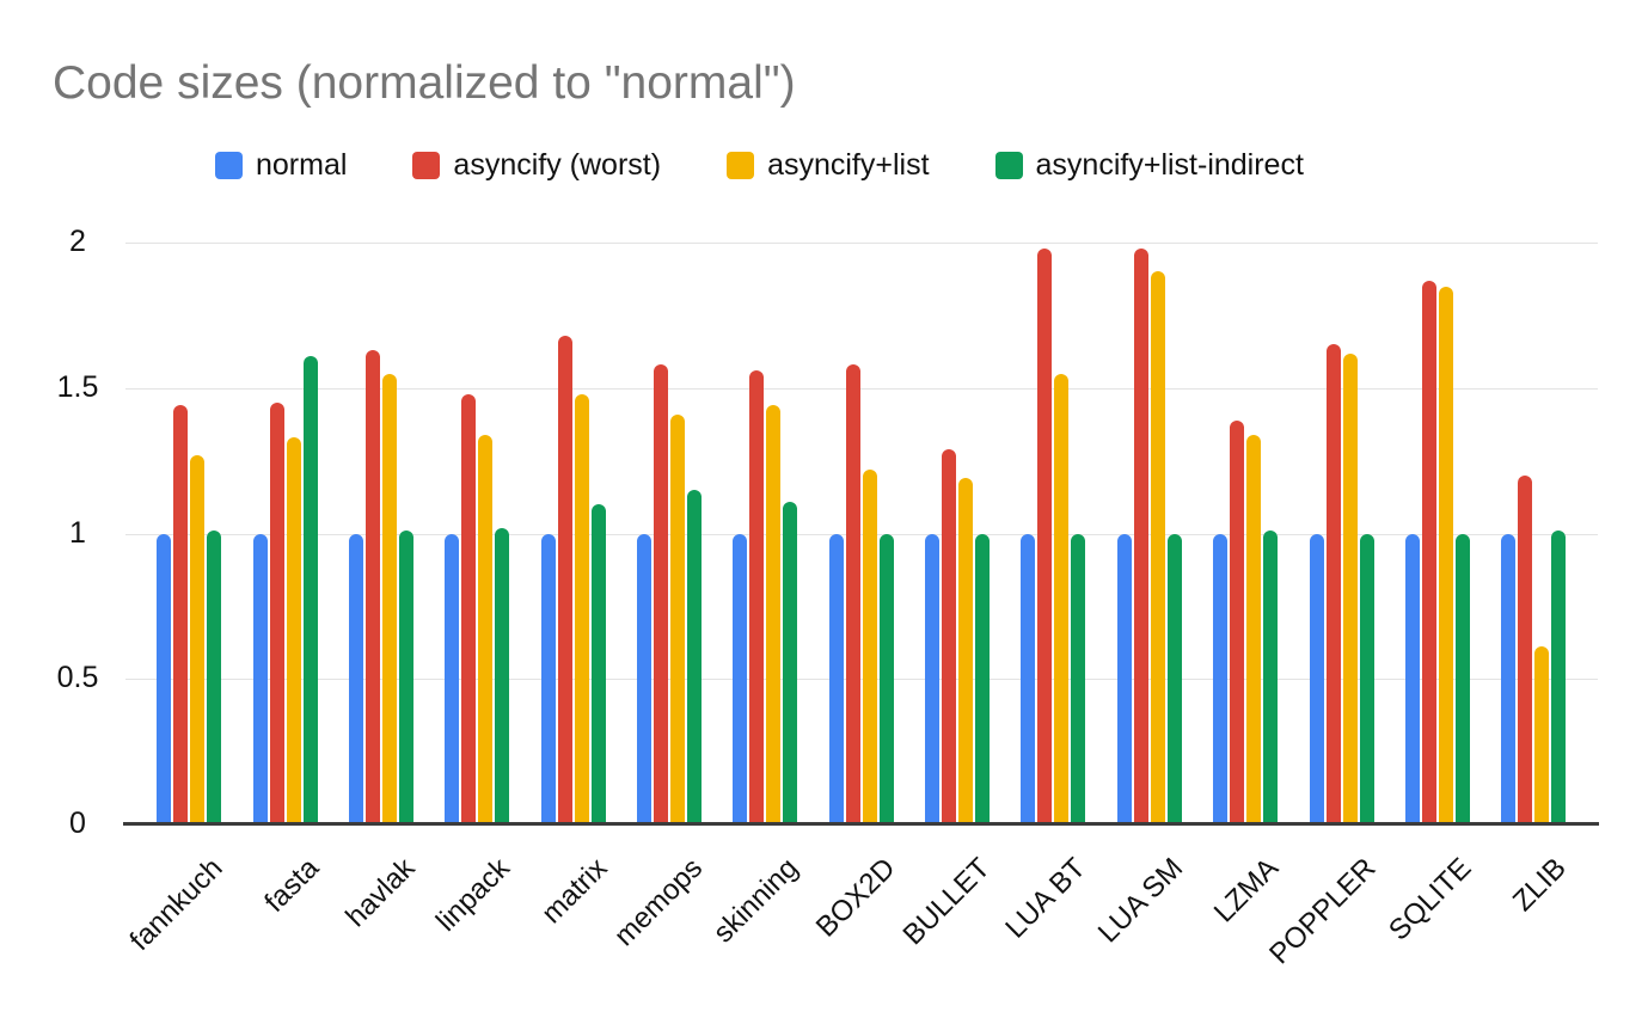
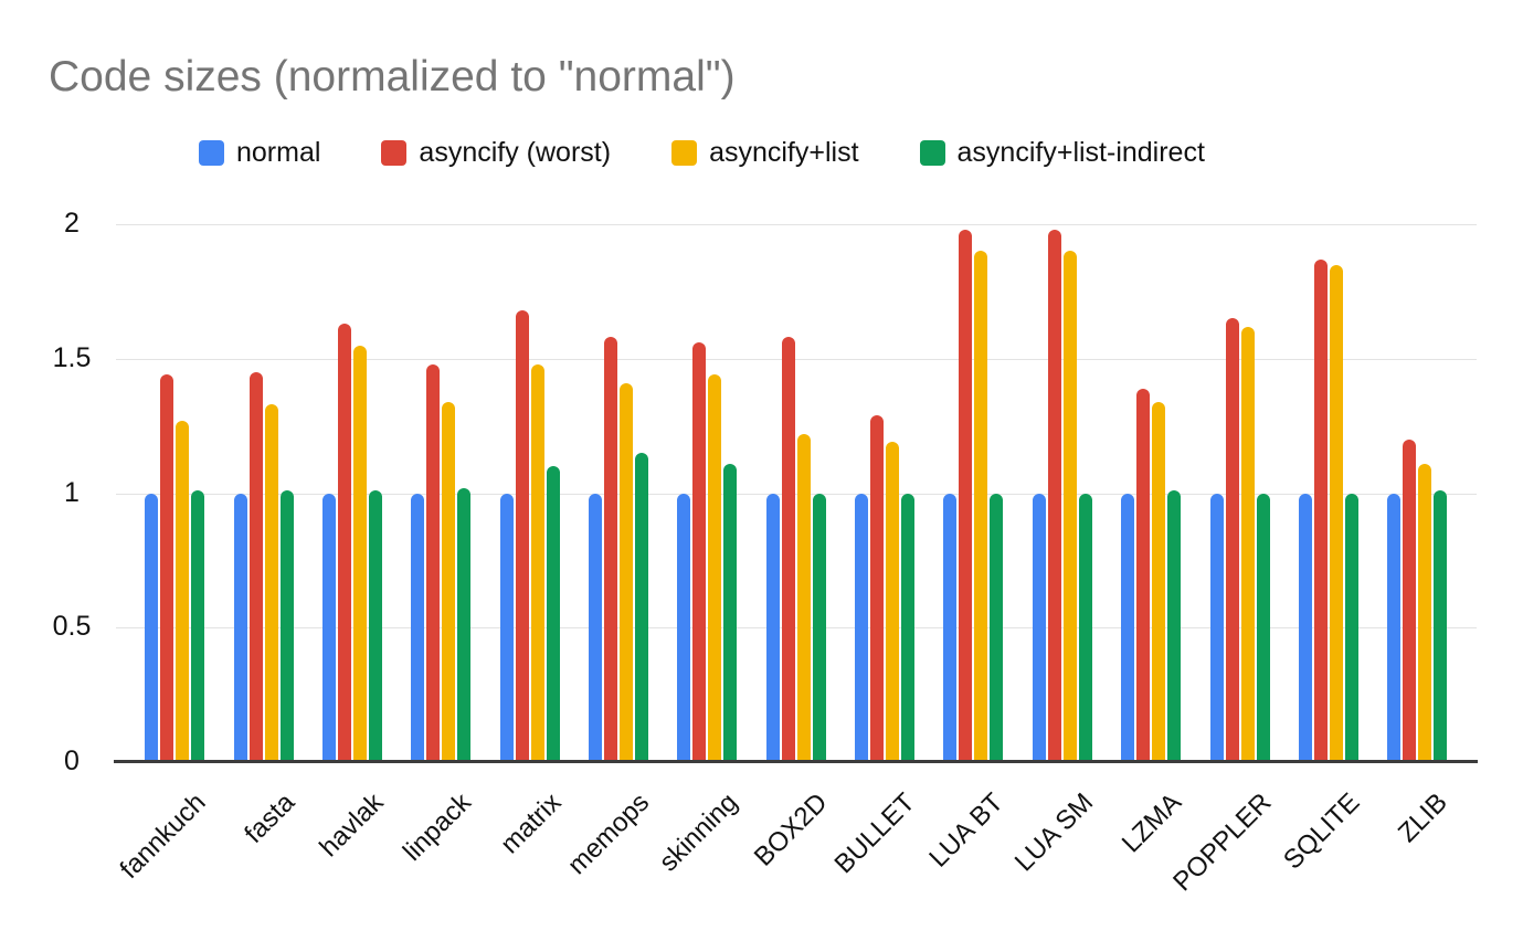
asyncify+list-indirect/fasta: 1.61 -> 1.01
asyncify+list/LUA BT: 1.55 -> 1.90
asyncify+list/ZLIB: 0.61 -> 1.11
